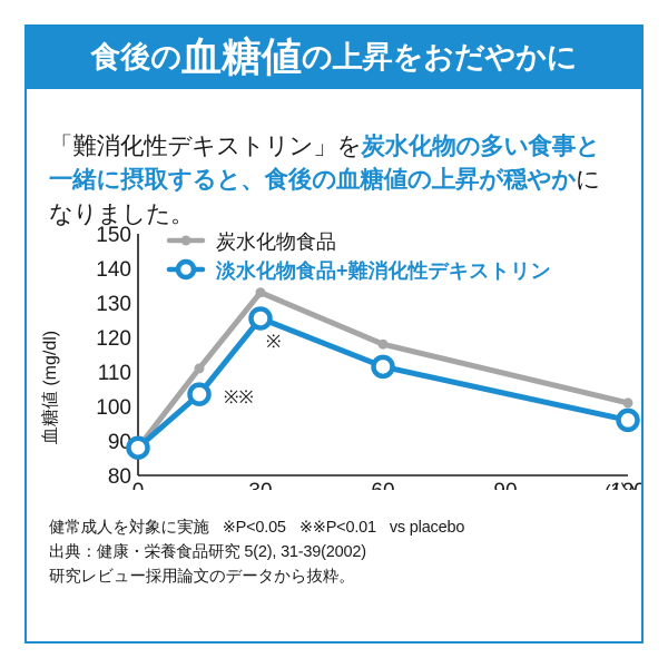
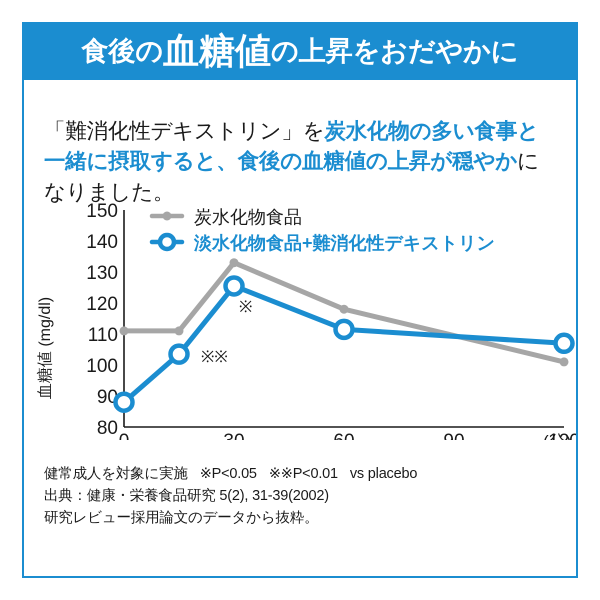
炭水化物食品/0: 88 -> 111
淡水化物食品+難消化性デキストリン/120: 96 -> 107
